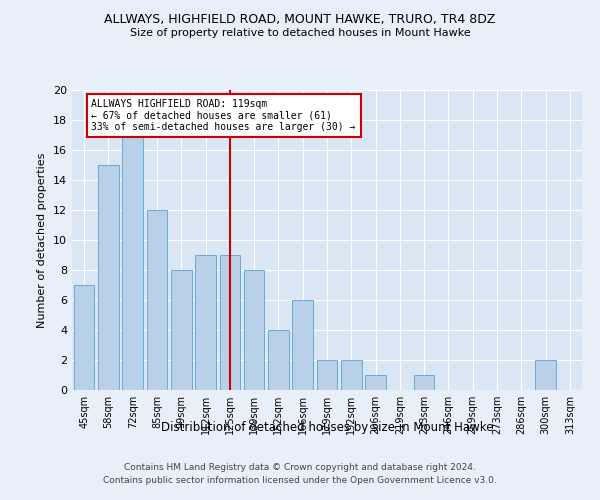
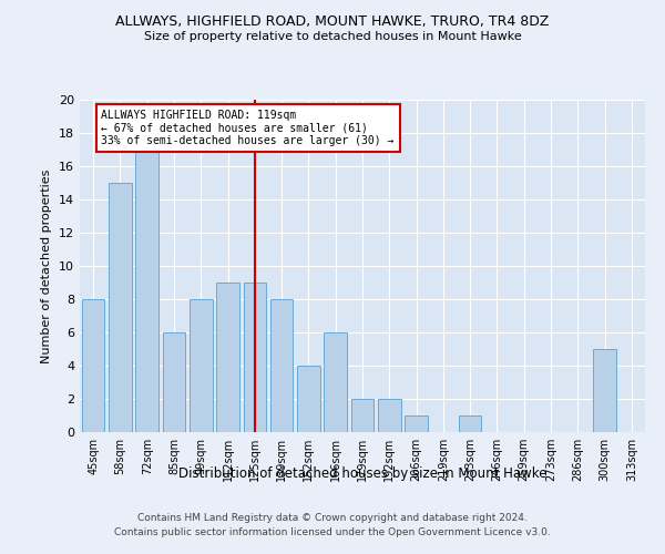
45sqm: 7 -> 8
85sqm: 12 -> 6
300sqm: 2 -> 5
